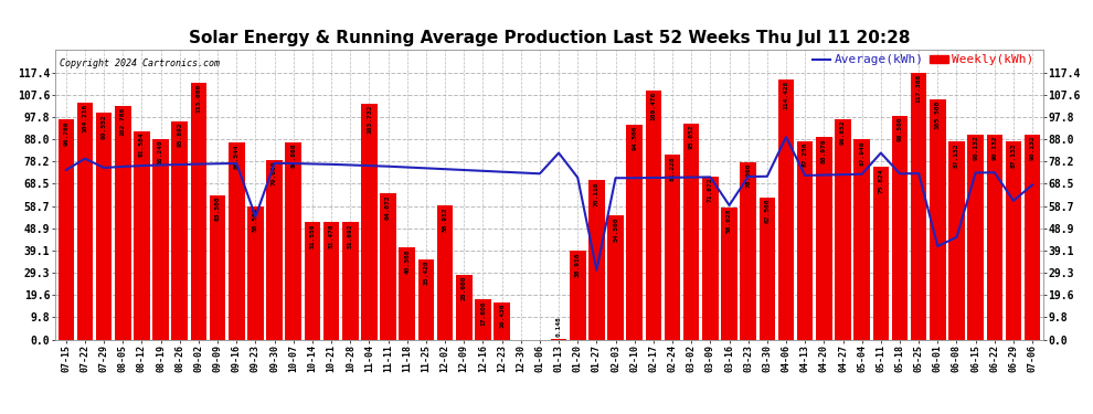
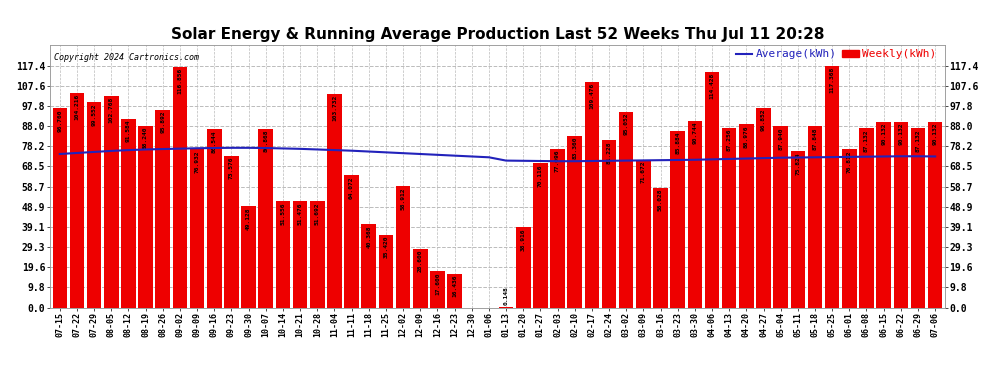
Average(kWh)/07-22: 79.5 -> 75.0
Weekly(kWh)/09-02: 113.0 -> 116.9
Weekly(kWh)/09-09: 63.5 -> 76.9
Weekly(kWh)/09-23: 58.5 -> 73.6
Average(kWh)/09-23: 54.0 -> 77.5
Weekly(kWh)/09-30: 79.0 -> 49.1
Average(kWh)/01-13: 82.0 -> 71.3
Average(kWh)/01-27: 30.5 -> 71.1
Weekly(kWh)/02-03: 54.5 -> 77.1
Weekly(kWh)/02-10: 94.5 -> 83.4
Average(kWh)/03-16: 59.0 -> 71.5
Weekly(kWh)/03-23: 78.0 -> 85.9
Weekly(kWh)/03-30: 62.5 -> 90.7
Average(kWh)/04-06: 89.0 -> 71.9
Average(kWh)/05-11: 82.0 -> 72.8
Weekly(kWh)/05-18: 98.5 -> 87.8
Weekly(kWh)/06-01: 105.5 -> 76.8
Average(kWh)/06-01: 41.0 -> 73.1
Average(kWh)/06-08: 45.0 -> 73.2
Average(kWh)/06-29: 61.0 -> 73.4
Average(kWh)/07-06: 68.0 -> 73.3
